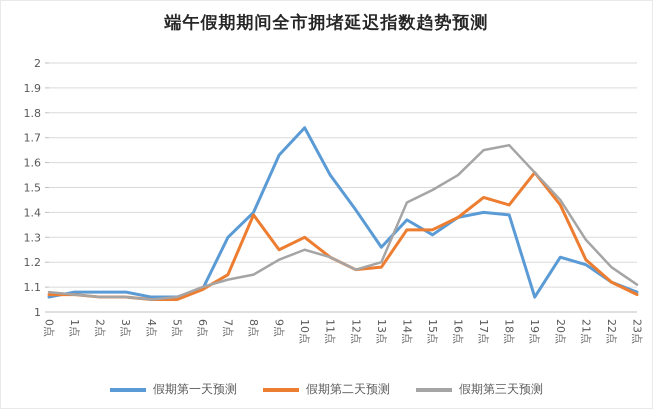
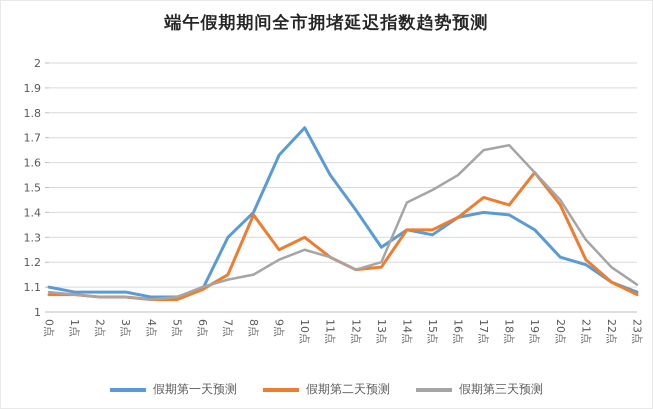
假期第一天预测/0点: 1.06 -> 1.10
假期第一天预测/14点: 1.37 -> 1.33
假期第一天预测/19点: 1.06 -> 1.33
